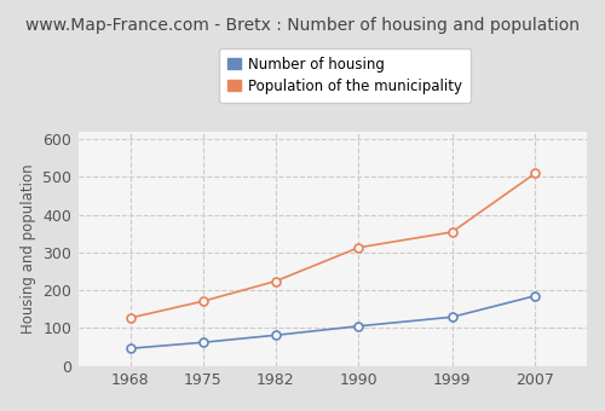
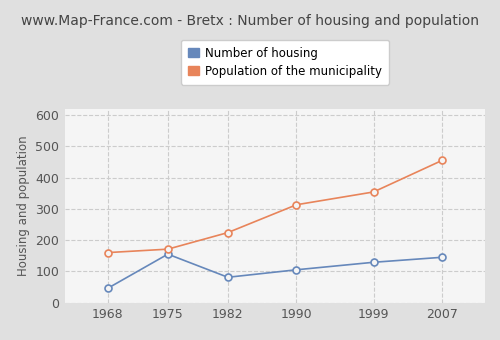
Population of the municipality/1968: 127 -> 160
Number of housing/1975: 62 -> 155
Number of housing/2007: 185 -> 145
Population of the municipality/2007: 509 -> 455
